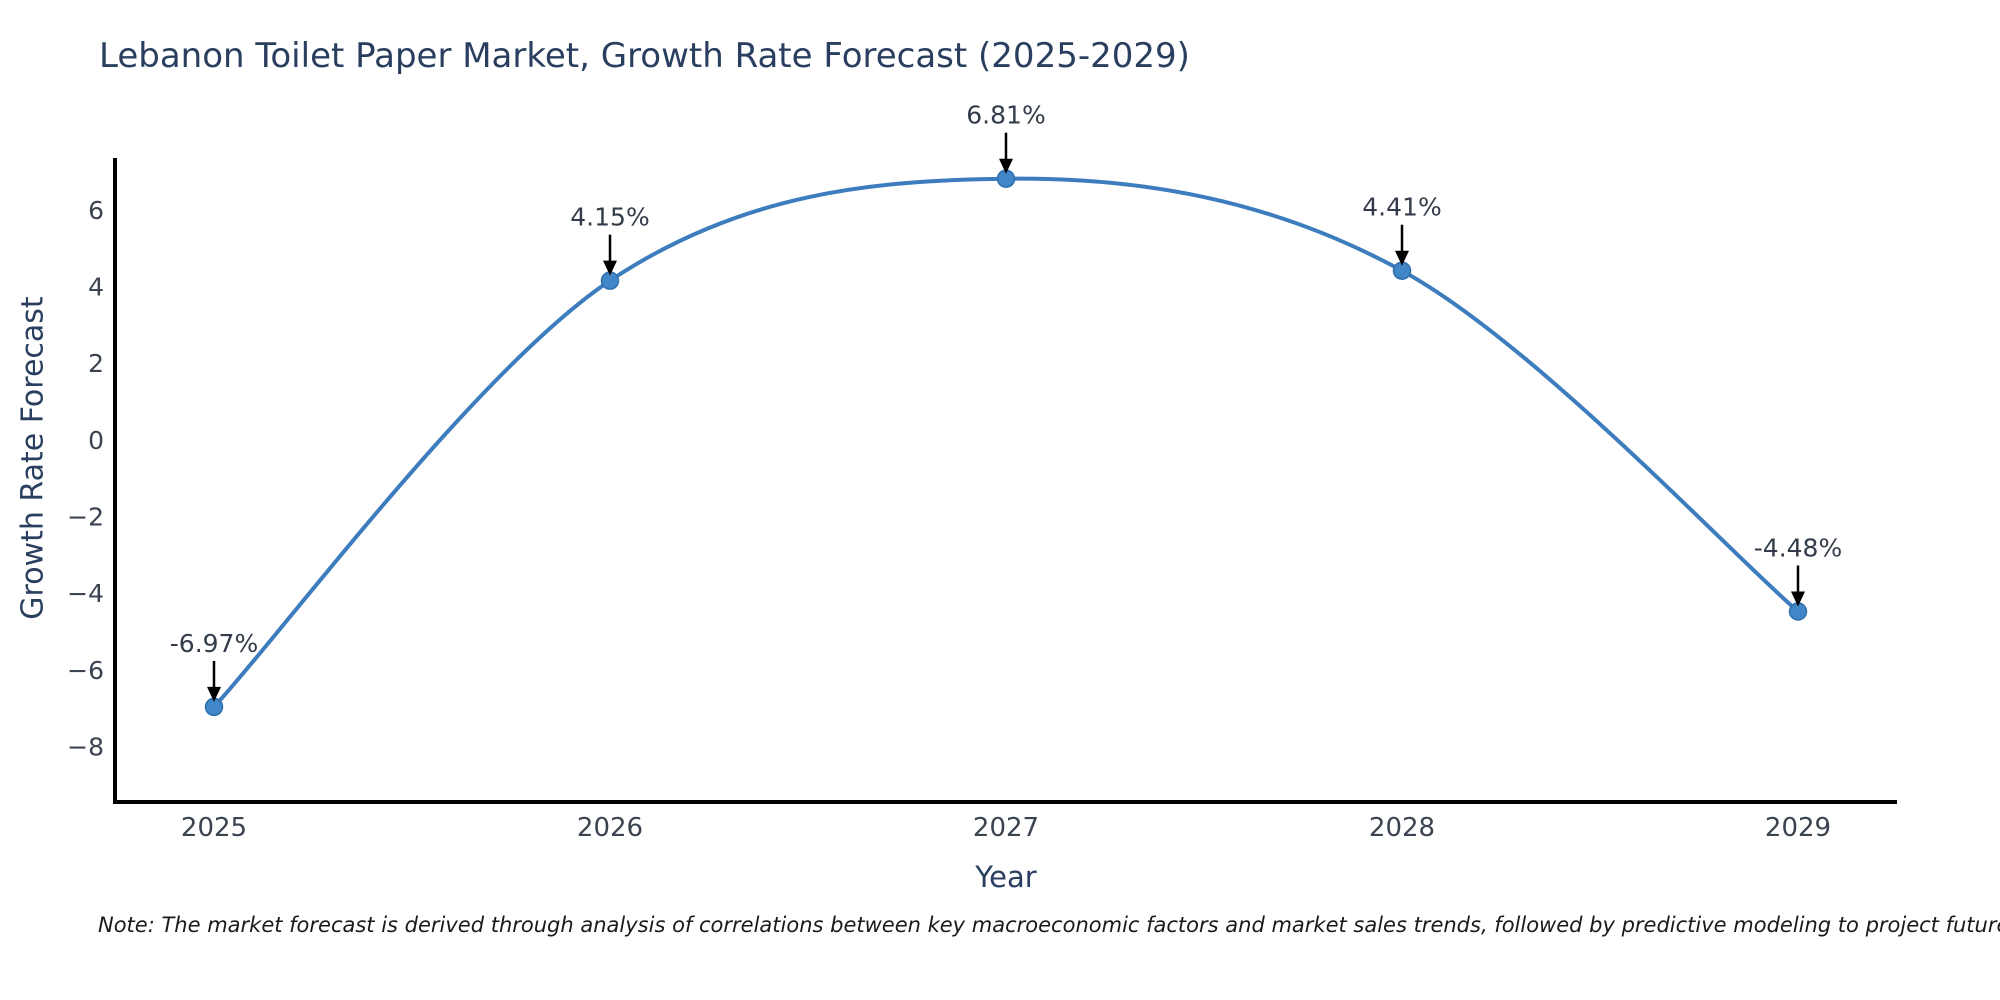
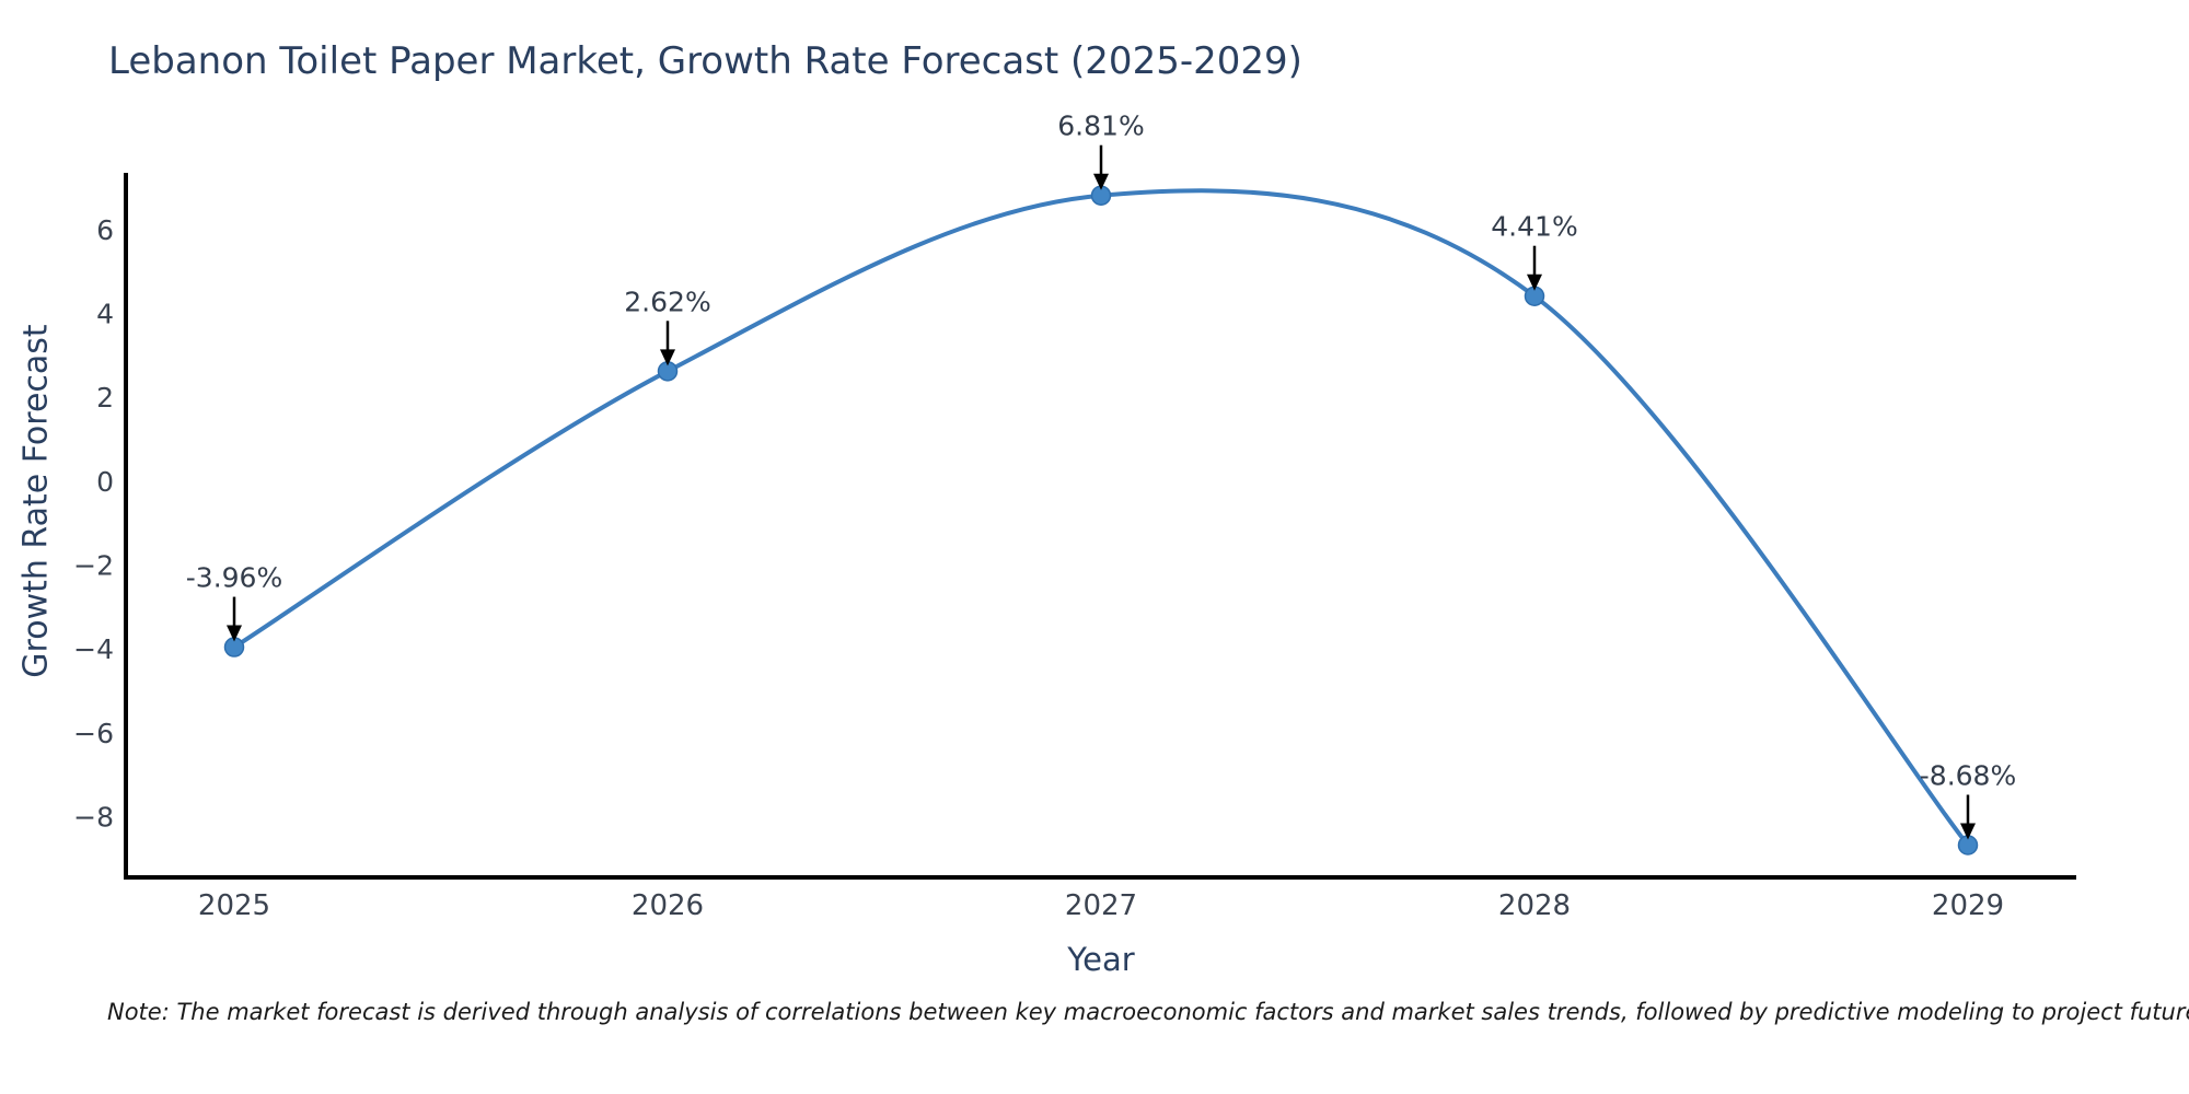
2025: -6.97% -> -3.96%
2026: 4.15% -> 2.62%
2029: -4.48% -> -8.68%
